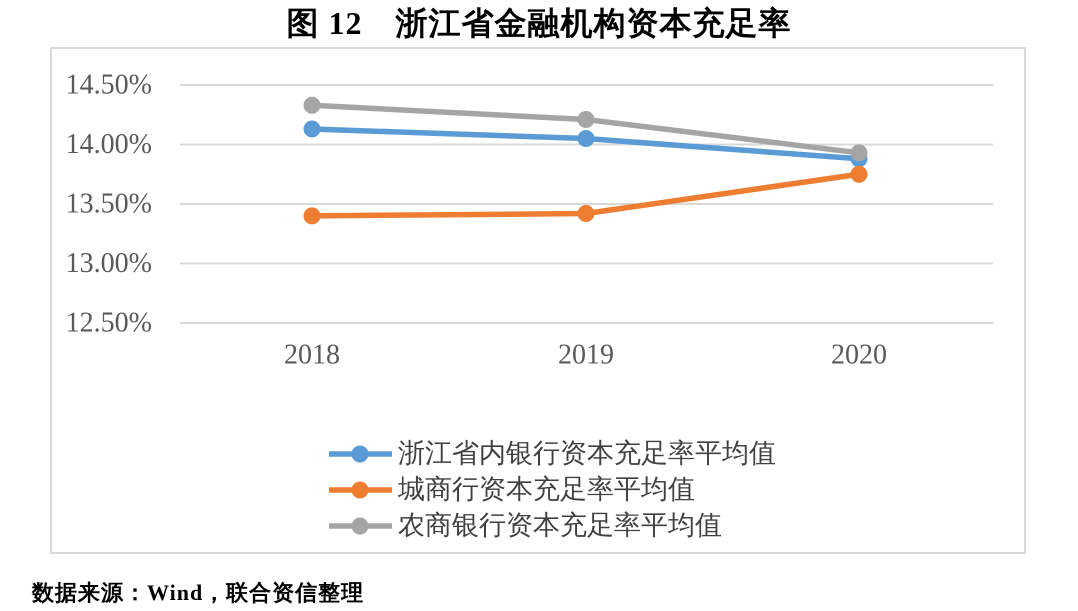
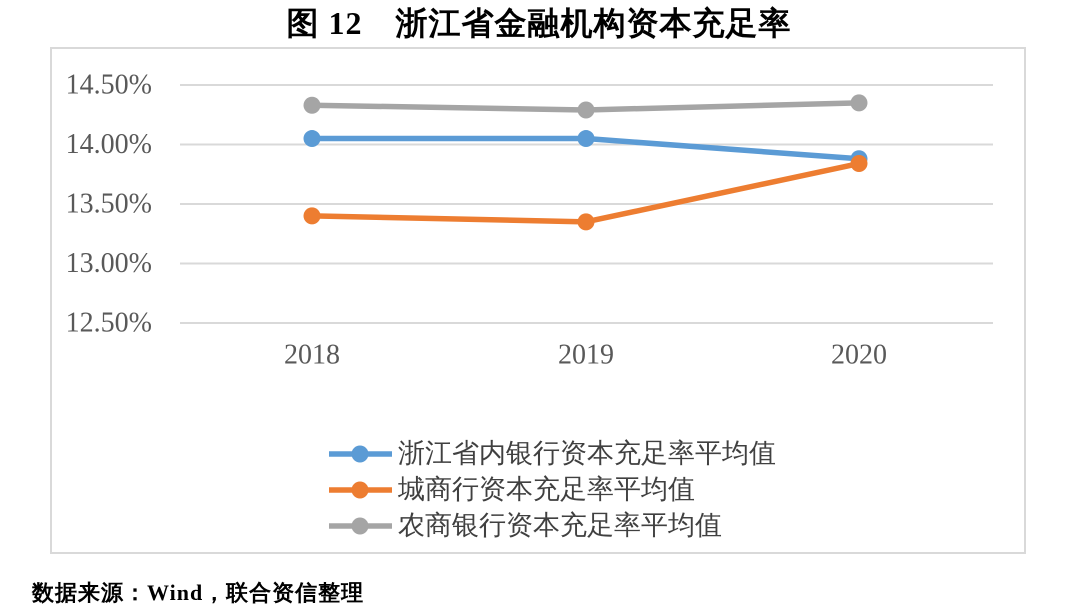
浙江省内银行资本充足率平均值/2018: 14.13% -> 14.05%
城商行资本充足率平均值/2019: 13.42% -> 13.35%
农商银行资本充足率平均值/2019: 14.21% -> 14.29%
城商行资本充足率平均值/2020: 13.75% -> 13.84%
农商银行资本充足率平均值/2020: 13.93% -> 14.35%
